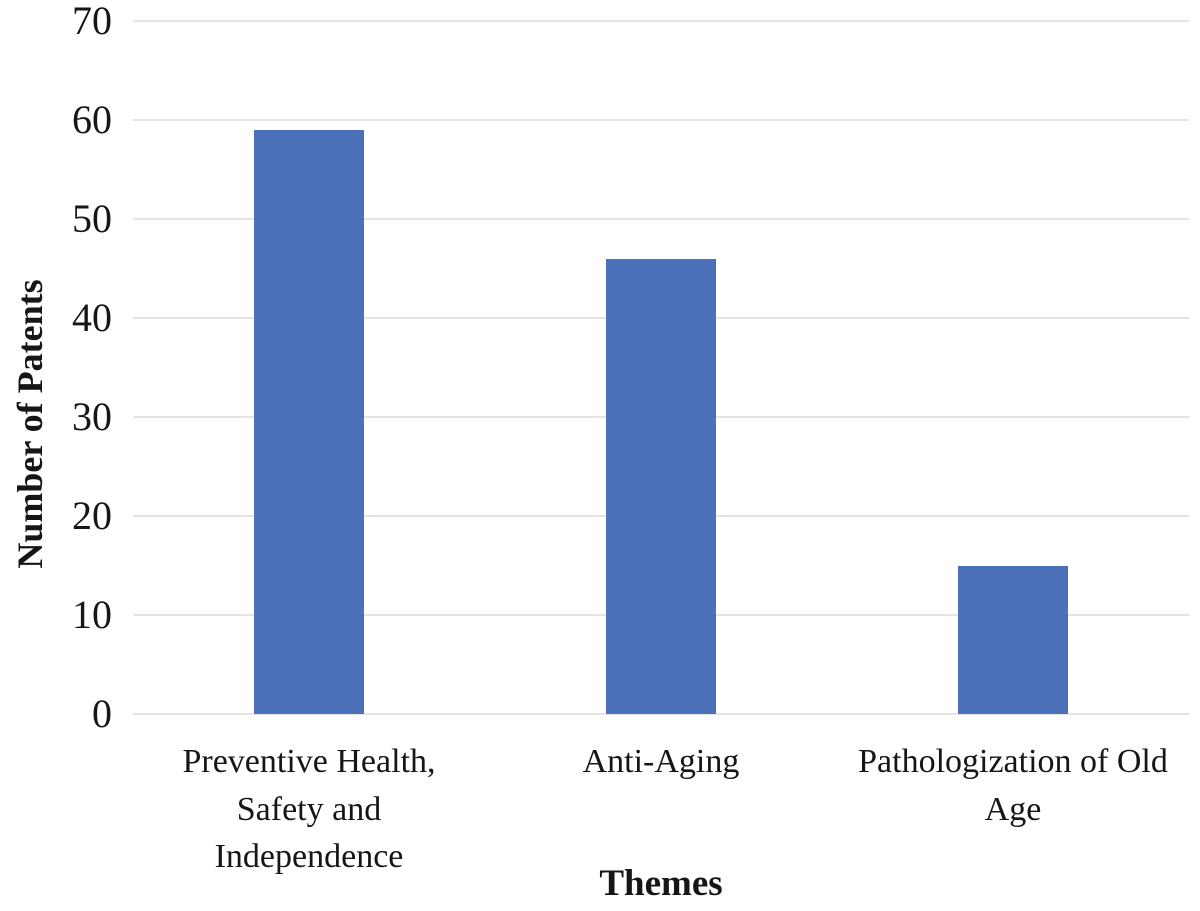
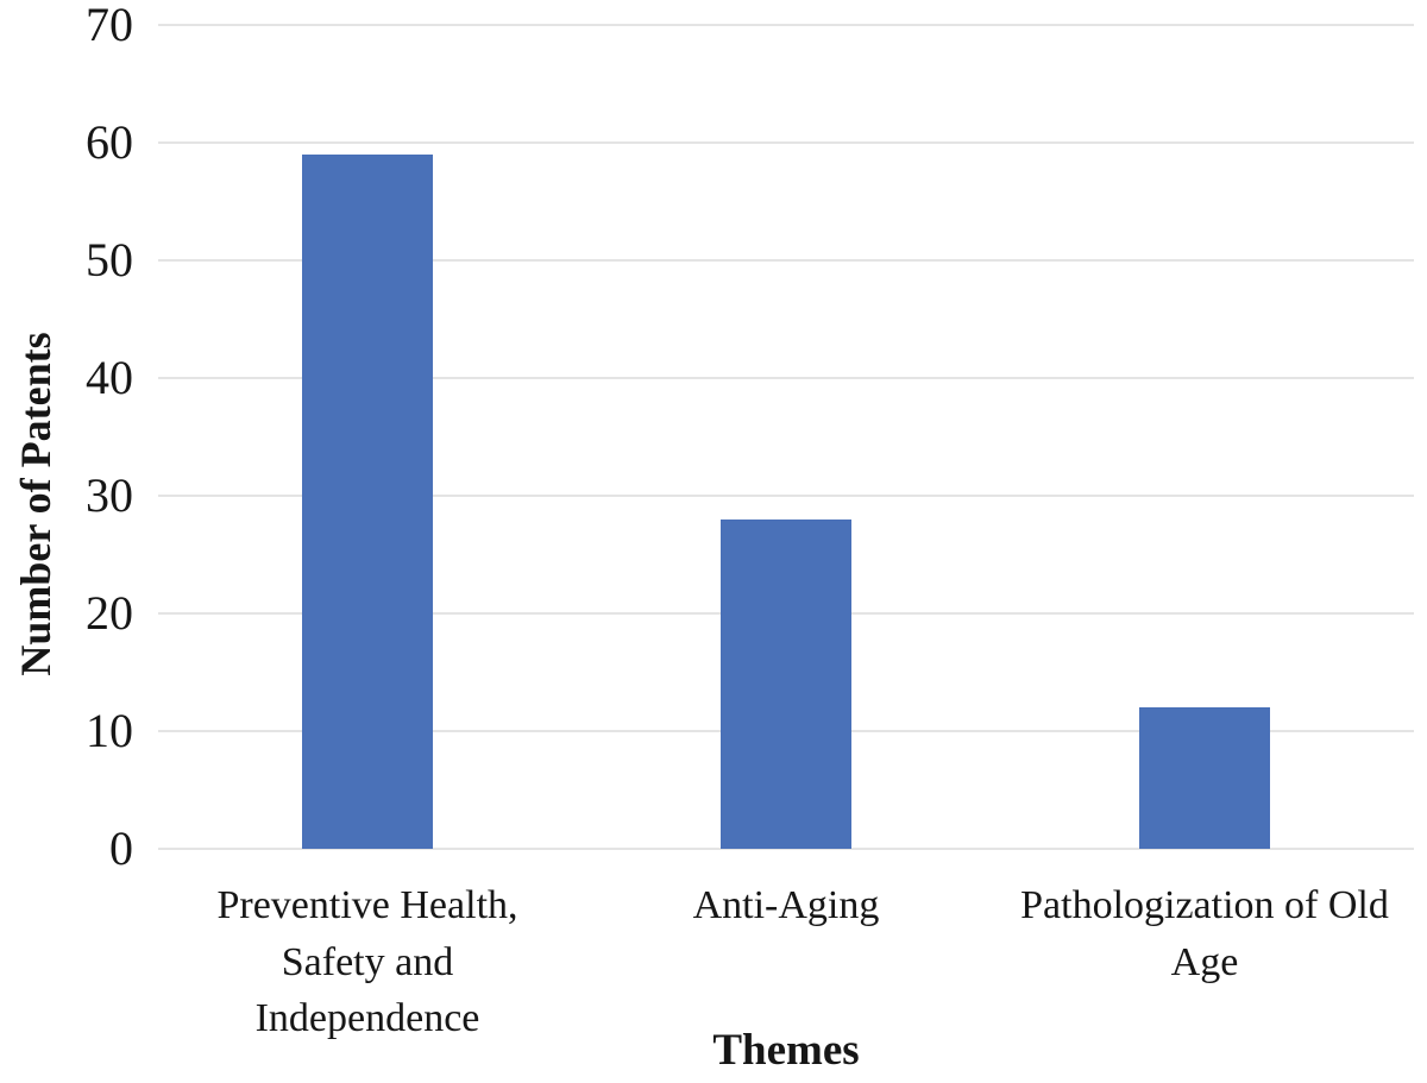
Anti-Aging: 46 -> 28
Pathologization of Old Age: 15 -> 12
